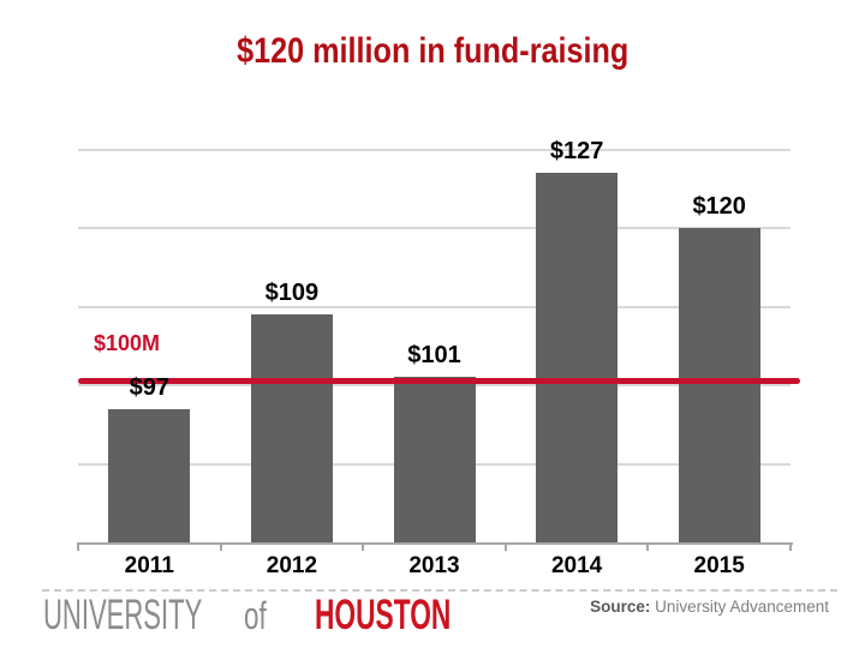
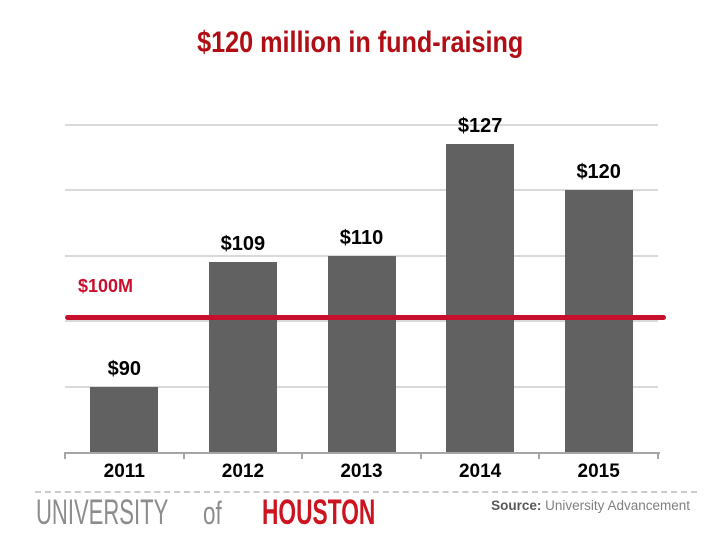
2011: $97 -> $90
2013: $101 -> $110
